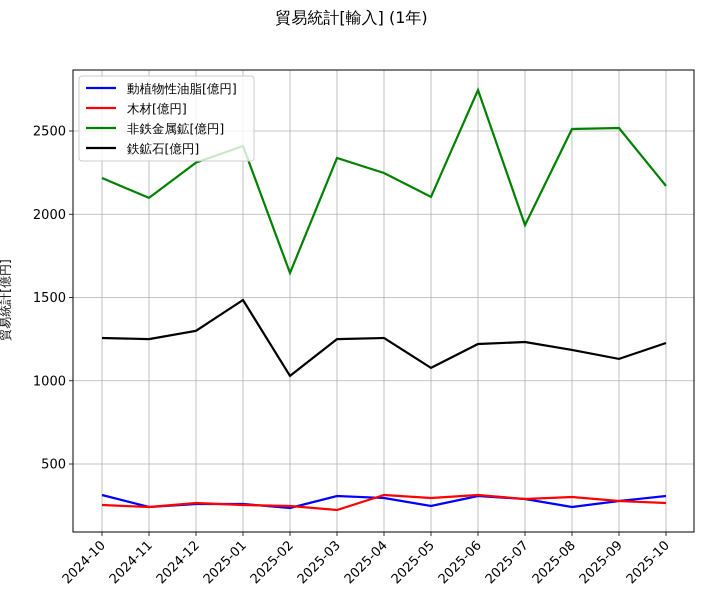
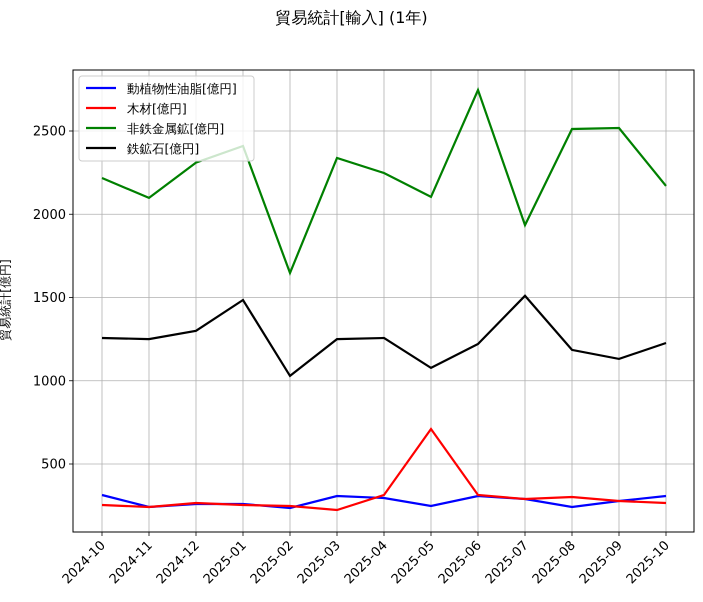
木材[億円]/2025-05: 300 -> 710
鉄鉱石[億円]/2025-07: 1230 -> 1510
